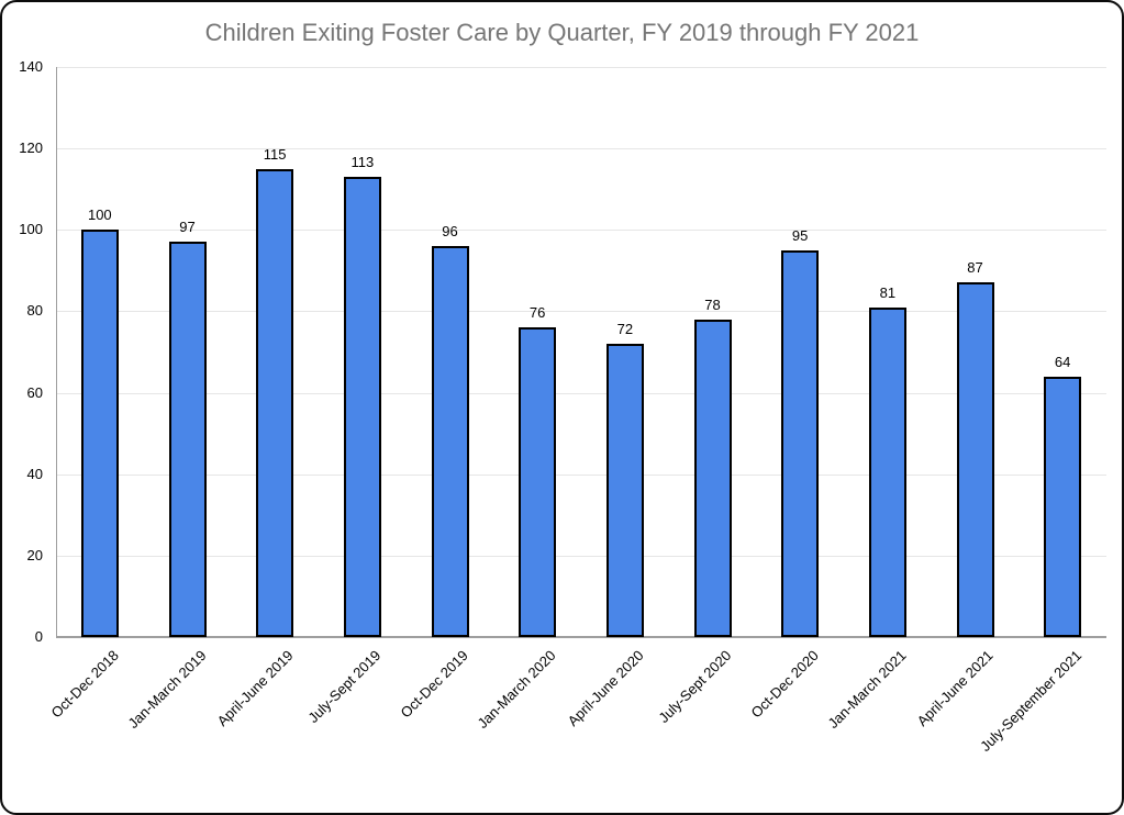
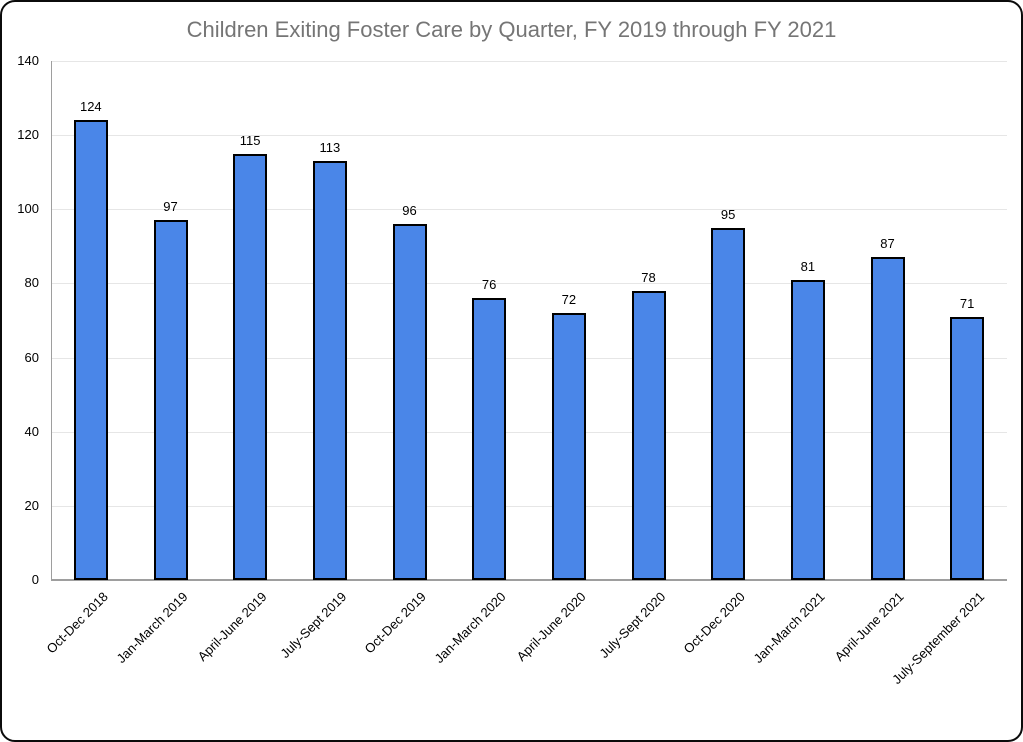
Oct-Dec 2018: 100 -> 124
July-September 2021: 64 -> 71
